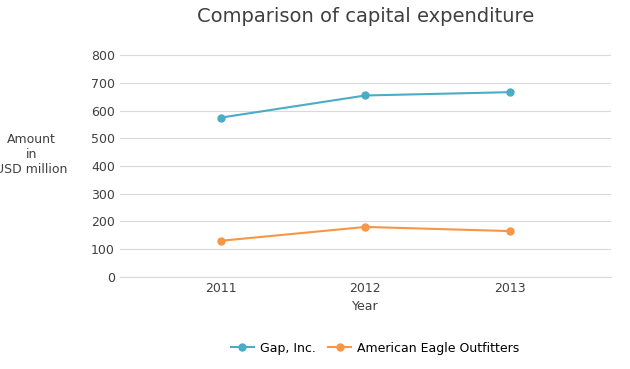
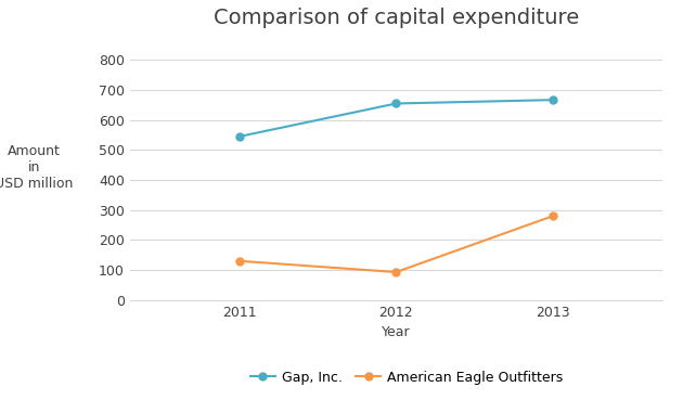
Gap, Inc./2011: 575 -> 545
American Eagle Outfitters/2012: 180 -> 93
American Eagle Outfitters/2013: 165 -> 280
